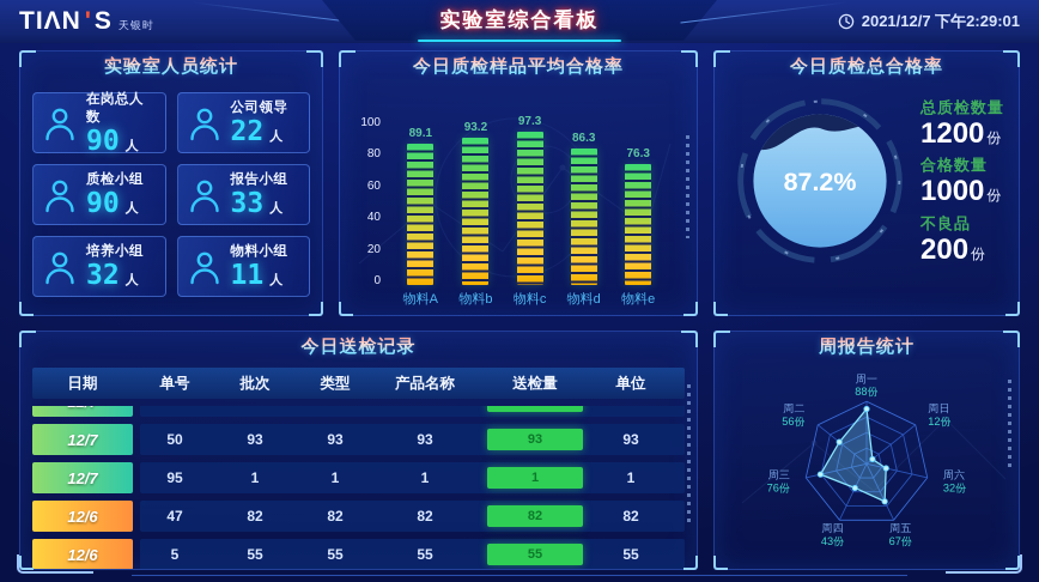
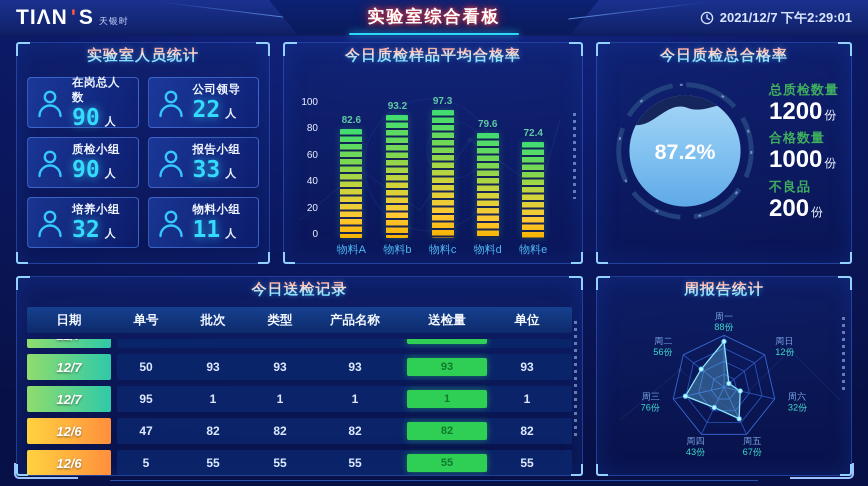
今日质检样品平均合格率/物料A: 89.1 -> 82.6
今日质检样品平均合格率/物料d: 86.3 -> 79.6
今日质检样品平均合格率/物料e: 76.3 -> 72.4
